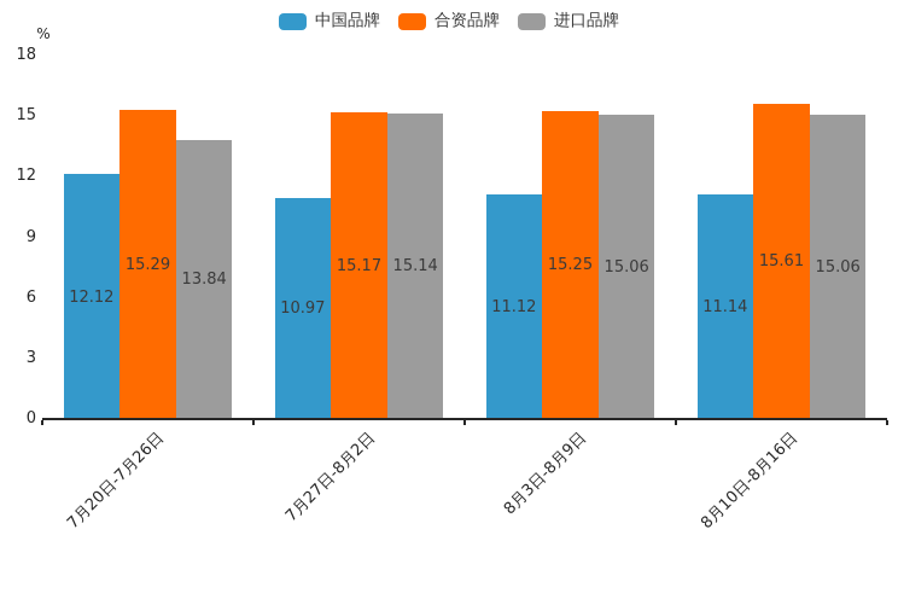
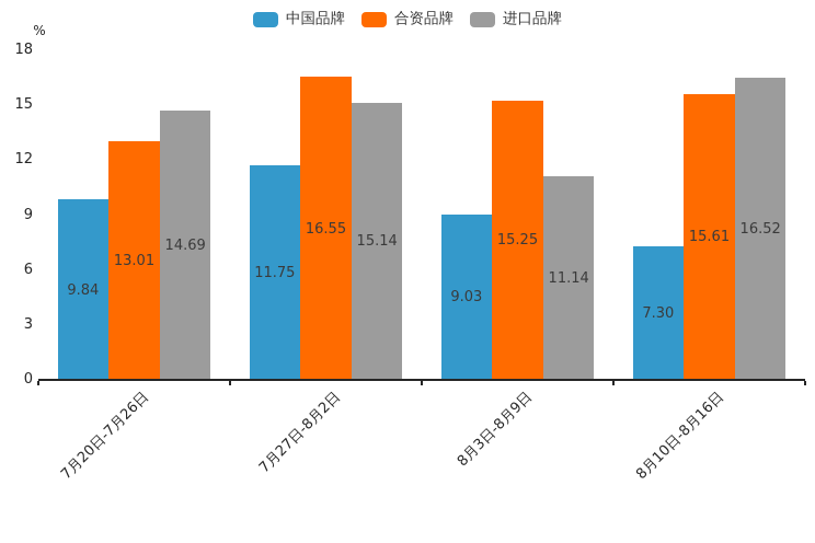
中国品牌/7月20日-7月26日: 12.12 -> 9.84
合资品牌/7月20日-7月26日: 15.29 -> 13.01
进口品牌/7月20日-7月26日: 13.84 -> 14.69
中国品牌/7月27日-8月2日: 10.97 -> 11.75
合资品牌/7月27日-8月2日: 15.17 -> 16.55
中国品牌/8月3日-8月9日: 11.12 -> 9.03
进口品牌/8月3日-8月9日: 15.06 -> 11.14
中国品牌/8月10日-8月16日: 11.14 -> 7.30
进口品牌/8月10日-8月16日: 15.06 -> 16.52
